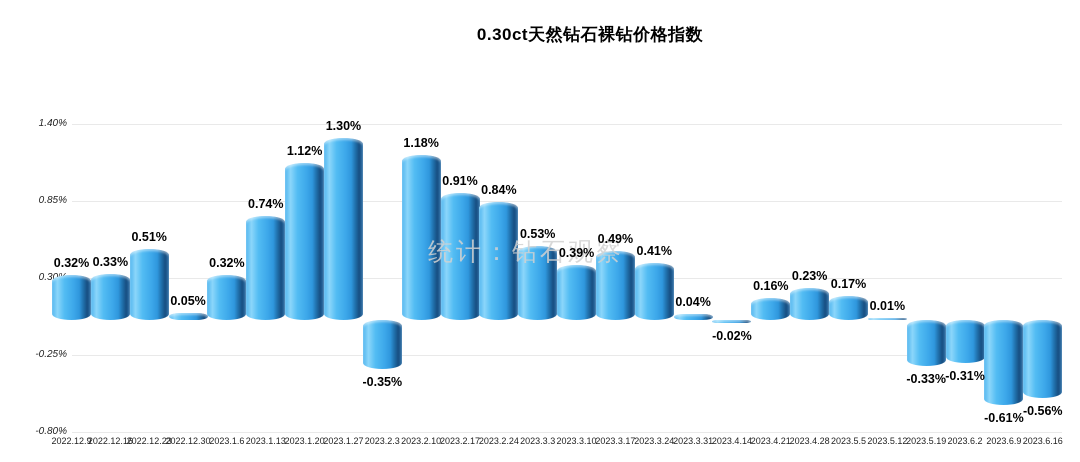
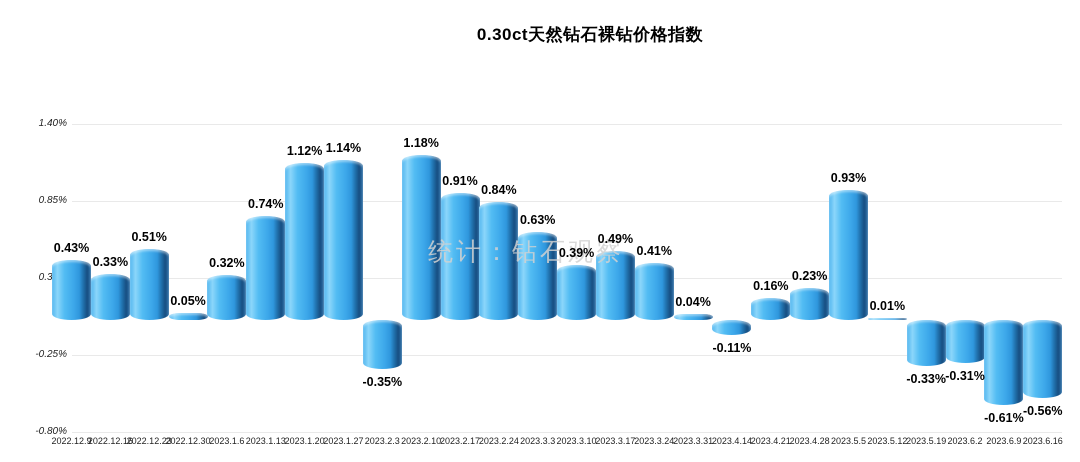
2022.12.9: 0.32% -> 0.43%
2023.1.27: 1.30% -> 1.14%
2023.3.3: 0.53% -> 0.63%
2023.4.14: -0.02% -> -0.11%
2023.5.5: 0.17% -> 0.93%
